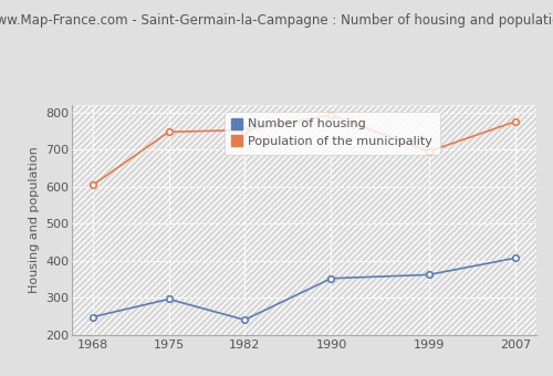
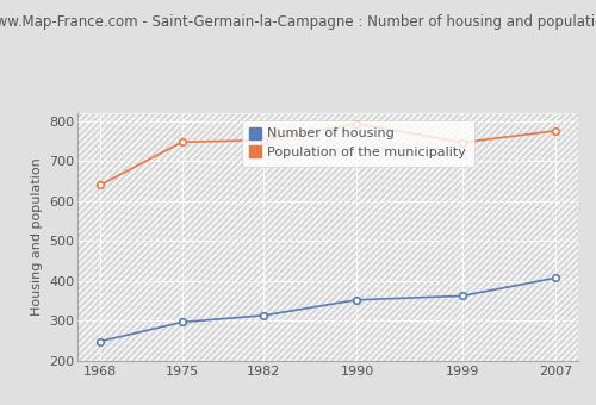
Population of the municipality/1968: 605 -> 640
Number of housing/1982: 240 -> 313
Population of the municipality/1999: 695 -> 747
